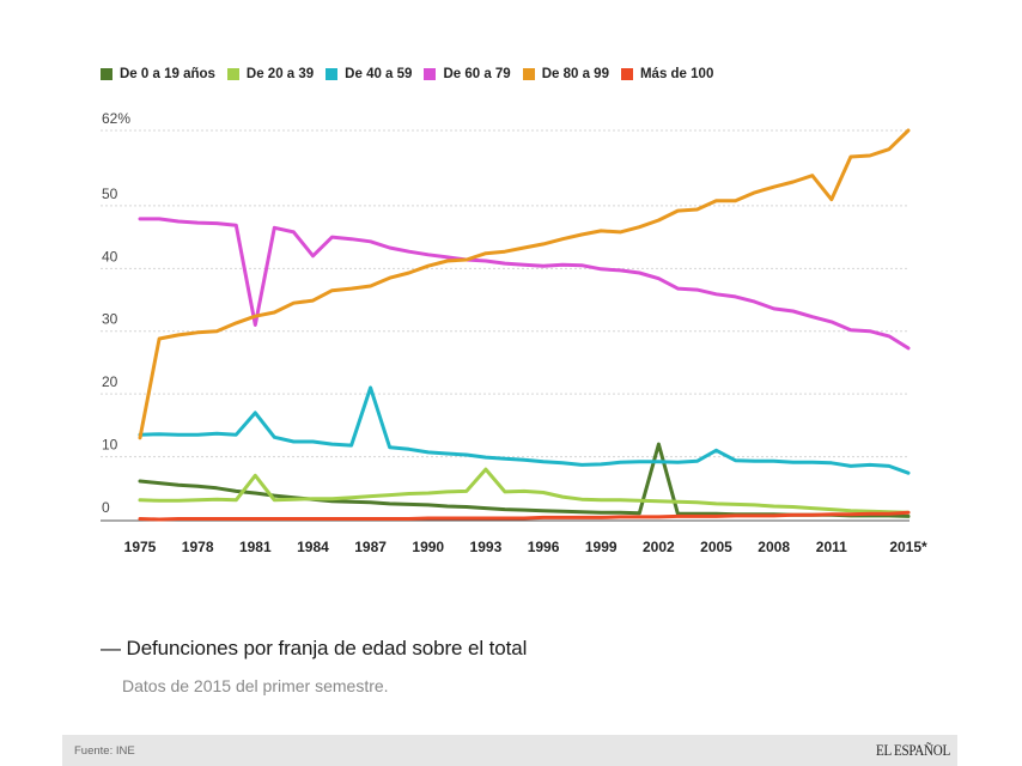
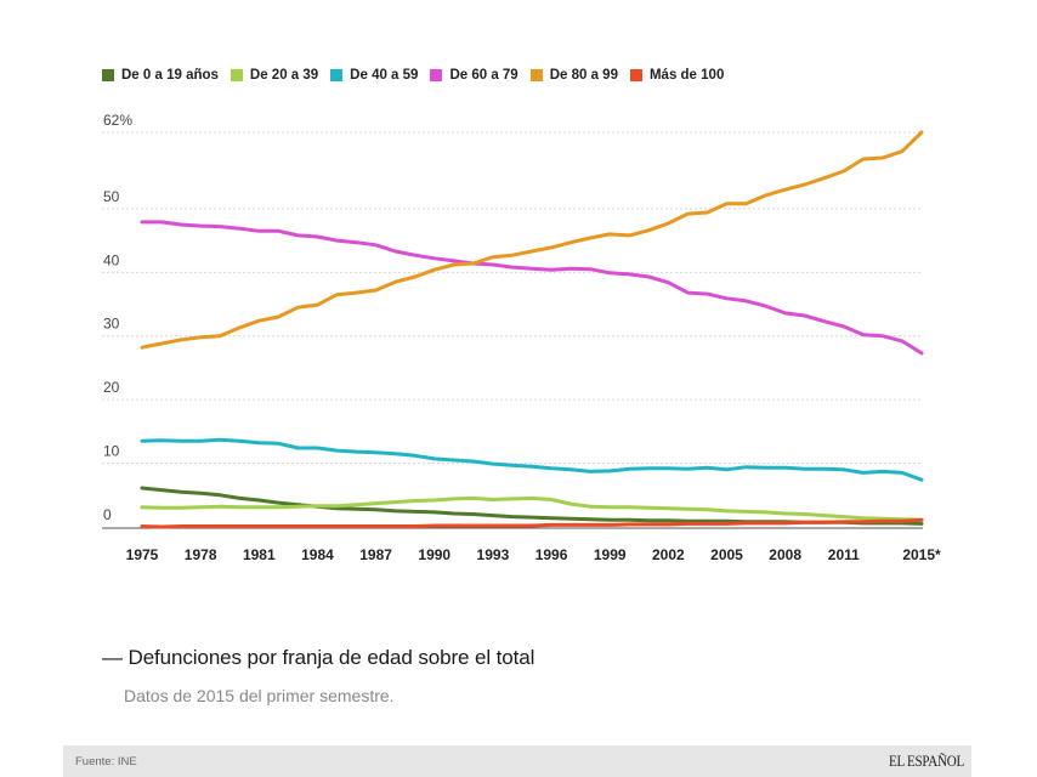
De 80 a 99/1975: 13 -> 28
De 20 a 39/1981: 7 -> 3
De 40 a 59/1981: 17 -> 13
De 60 a 79/1981: 31 -> 46
De 60 a 79/1984: 42 -> 46
De 40 a 59/1987: 21 -> 12
De 20 a 39/1993: 8 -> 4
De 0 a 19 años/2002: 12 -> 1
De 40 a 59/2005: 11 -> 9
De 80 a 99/2011: 51 -> 56
